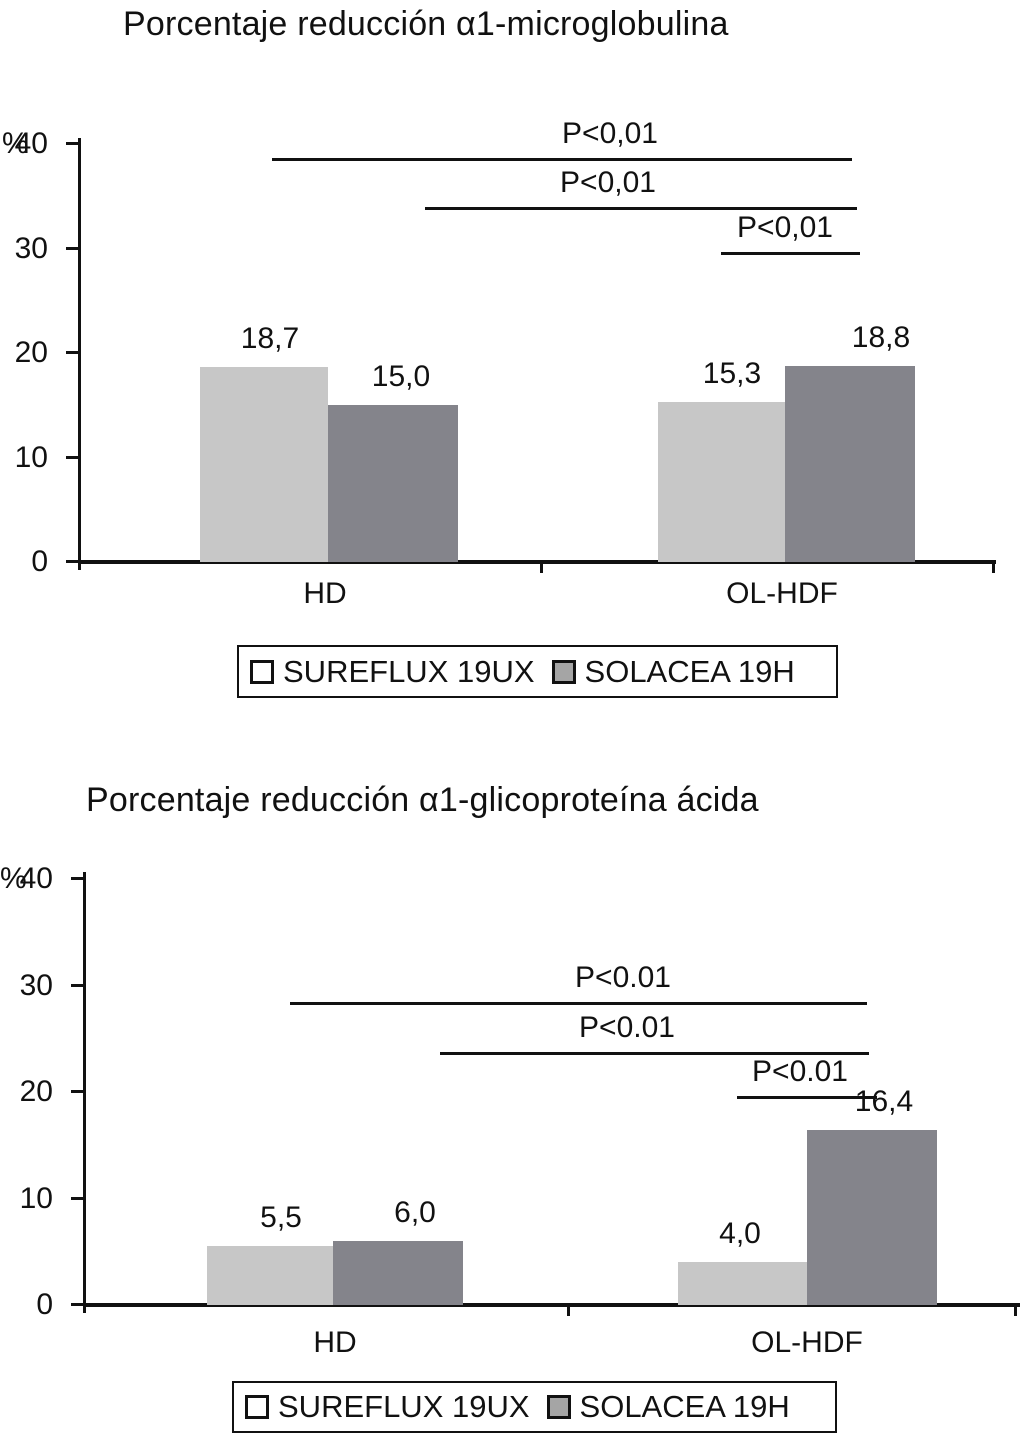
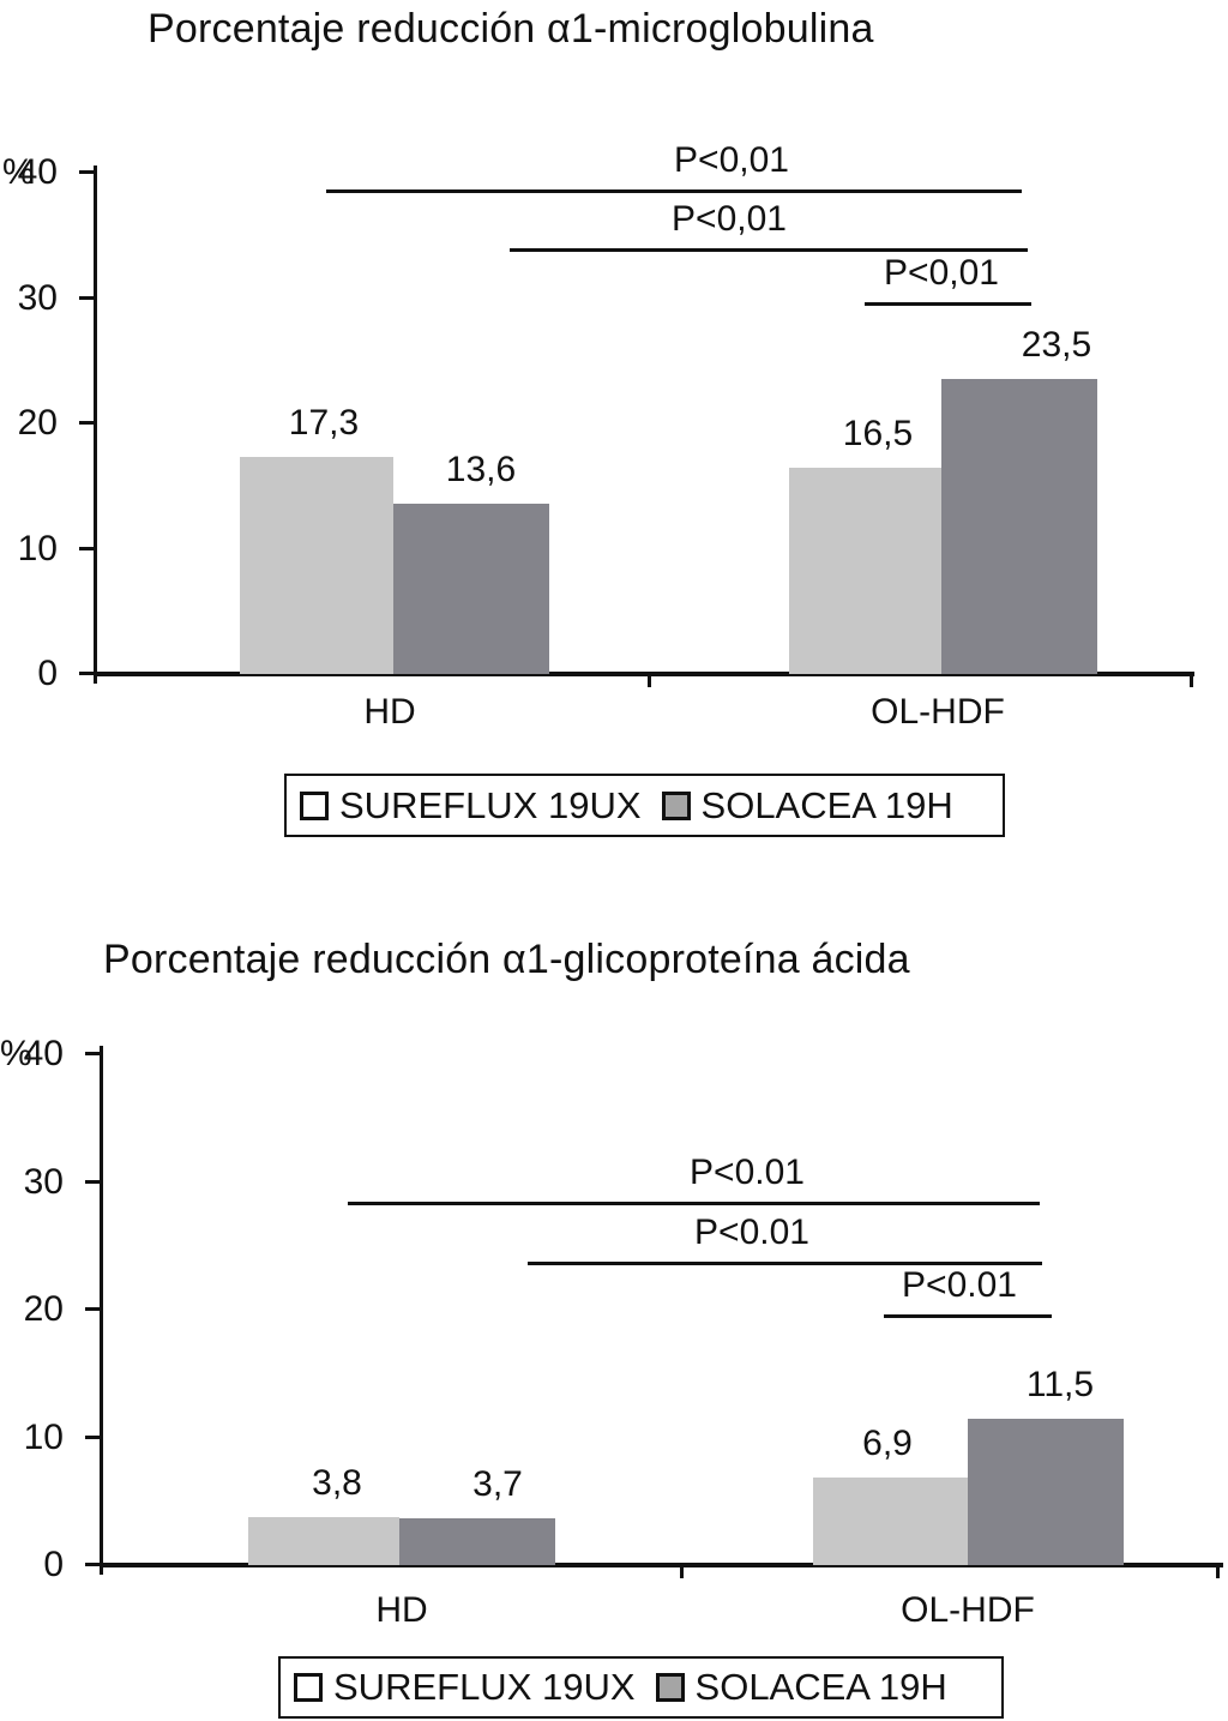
Porcentaje reducción α1-microglobulina/SUREFLUX 19UX/HD: 18,7 -> 17,3
Porcentaje reducción α1-microglobulina/SOLACEA 19H/HD: 15,0 -> 13,6
Porcentaje reducción α1-microglobulina/SUREFLUX 19UX/OL-HDF: 15,3 -> 16,5
Porcentaje reducción α1-microglobulina/SOLACEA 19H/OL-HDF: 18,8 -> 23,5
Porcentaje reducción α1-glicoproteína ácida/SUREFLUX 19UX/HD: 5,5 -> 3,8
Porcentaje reducción α1-glicoproteína ácida/SOLACEA 19H/HD: 6,0 -> 3,7
Porcentaje reducción α1-glicoproteína ácida/SUREFLUX 19UX/OL-HDF: 4,0 -> 6,9
Porcentaje reducción α1-glicoproteína ácida/SOLACEA 19H/OL-HDF: 16,4 -> 11,5
